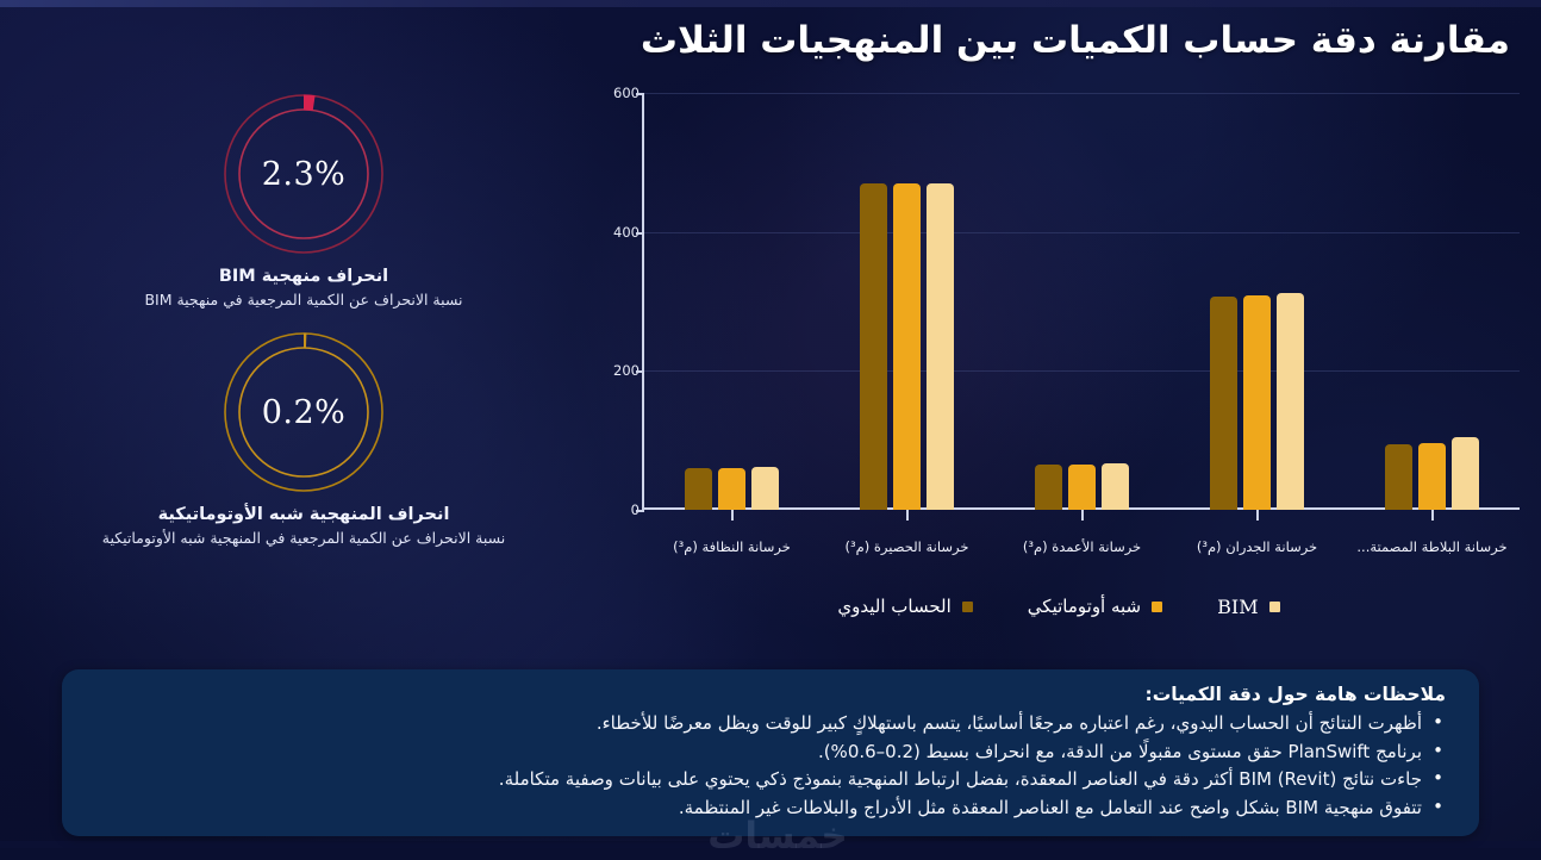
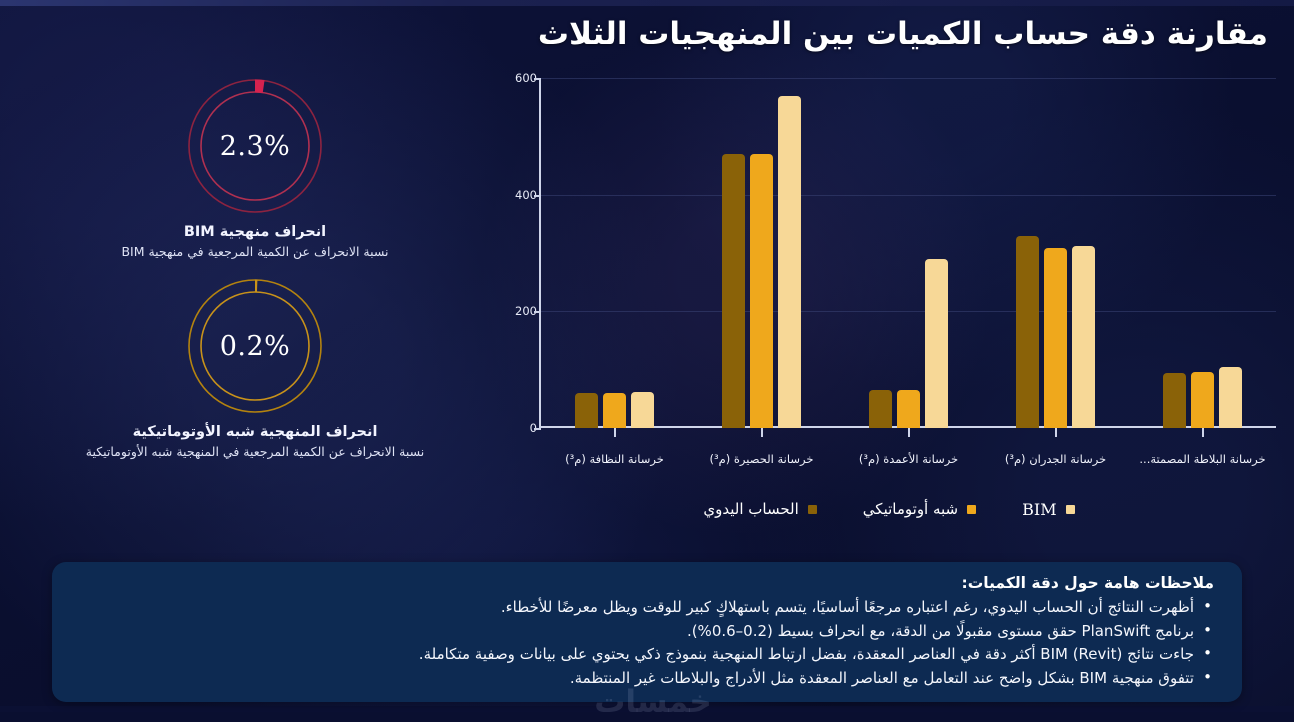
BIM/خرسانة الحصيرة (م³): 470 -> 570
BIM/خرسانة الأعمدة (م³): 70 -> 290
الحساب اليدوي/خرسانة الجدران (م³): 310 -> 330
